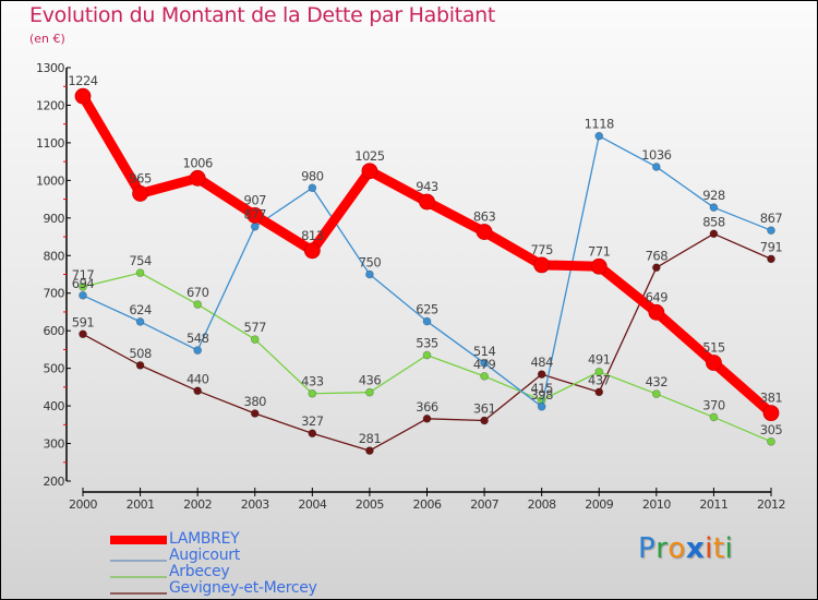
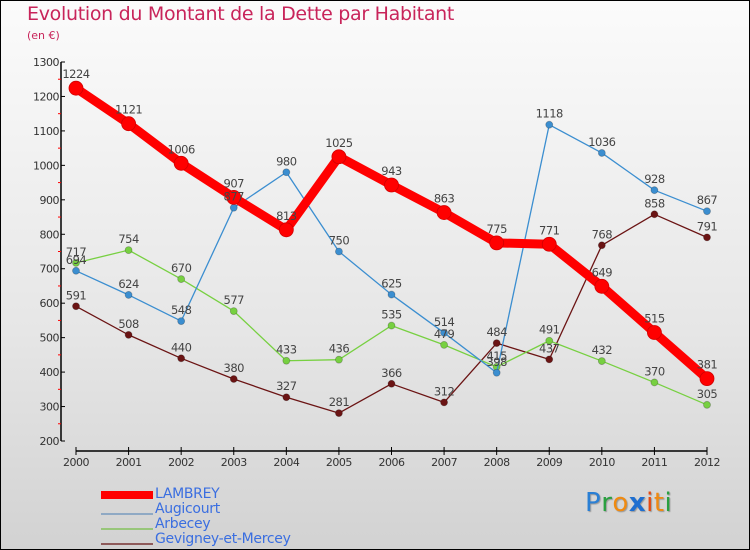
LAMBREY/2001: 965 -> 1121
Gevigney-et-Mercey/2007: 361 -> 312
